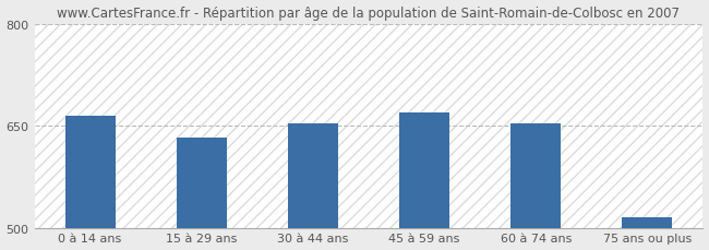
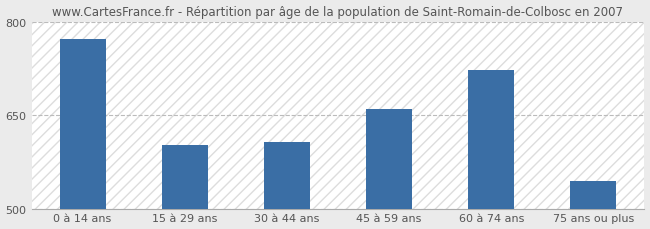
0 à 14 ans: 665 -> 772
15 à 29 ans: 632 -> 602
30 à 44 ans: 653 -> 606
45 à 59 ans: 670 -> 660
60 à 74 ans: 654 -> 722
75 ans ou plus: 515 -> 544
